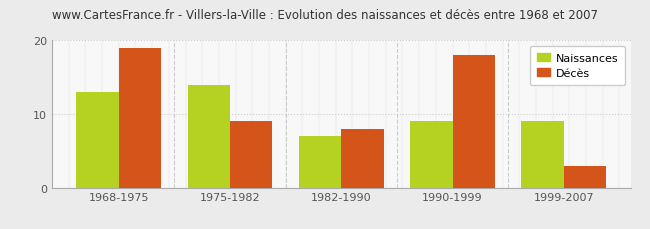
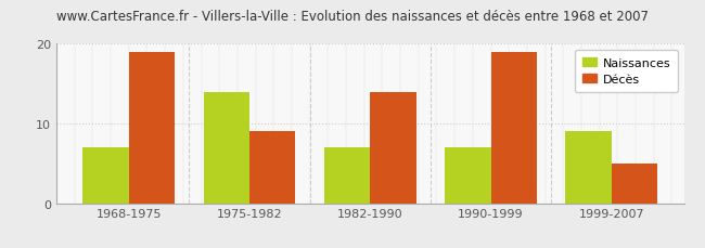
Naissances/1968-1975: 13 -> 7
Décès/1982-1990: 8 -> 14
Naissances/1990-1999: 9 -> 7
Décès/1990-1999: 18 -> 19
Décès/1999-2007: 3 -> 5
